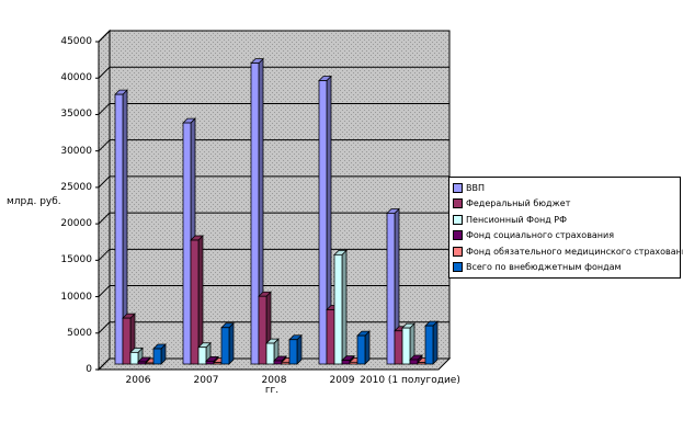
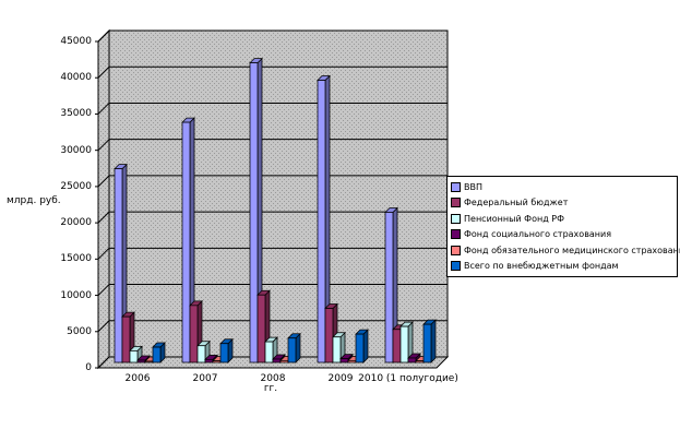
ВВП/2006: 37000 -> 27000
Федеральный бюджет/2007: 17000 -> 8000
Всего по внебюджетным фондам/2007: 5000 -> 3000
Пенсионный Фонд РФ/2009: 15000 -> 4000
